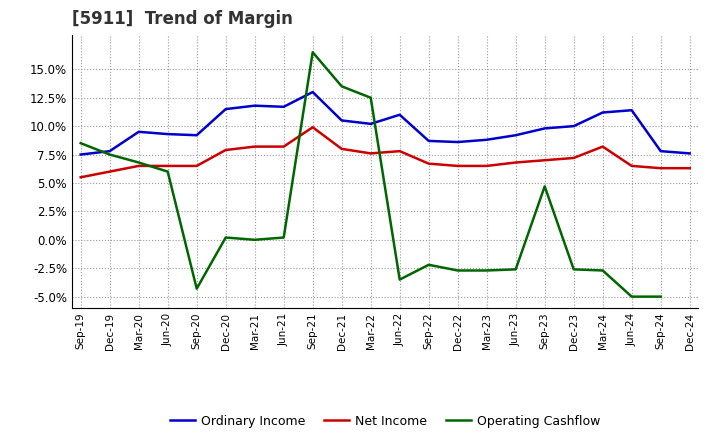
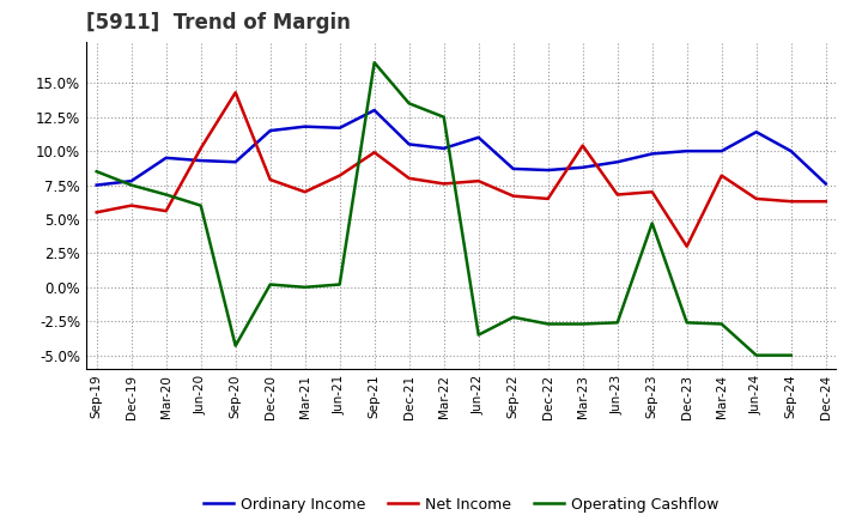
Net Income/Mar-20: 6.5% -> 5.6%
Net Income/Jun-20: 6.5% -> 10.2%
Net Income/Sep-20: 6.5% -> 14.3%
Net Income/Mar-21: 8.2% -> 7.0%
Net Income/Mar-23: 6.5% -> 10.4%
Net Income/Dec-23: 7.2% -> 3.0%
Ordinary Income/Mar-24: 11.2% -> 10.0%
Ordinary Income/Sep-24: 7.8% -> 10.0%
